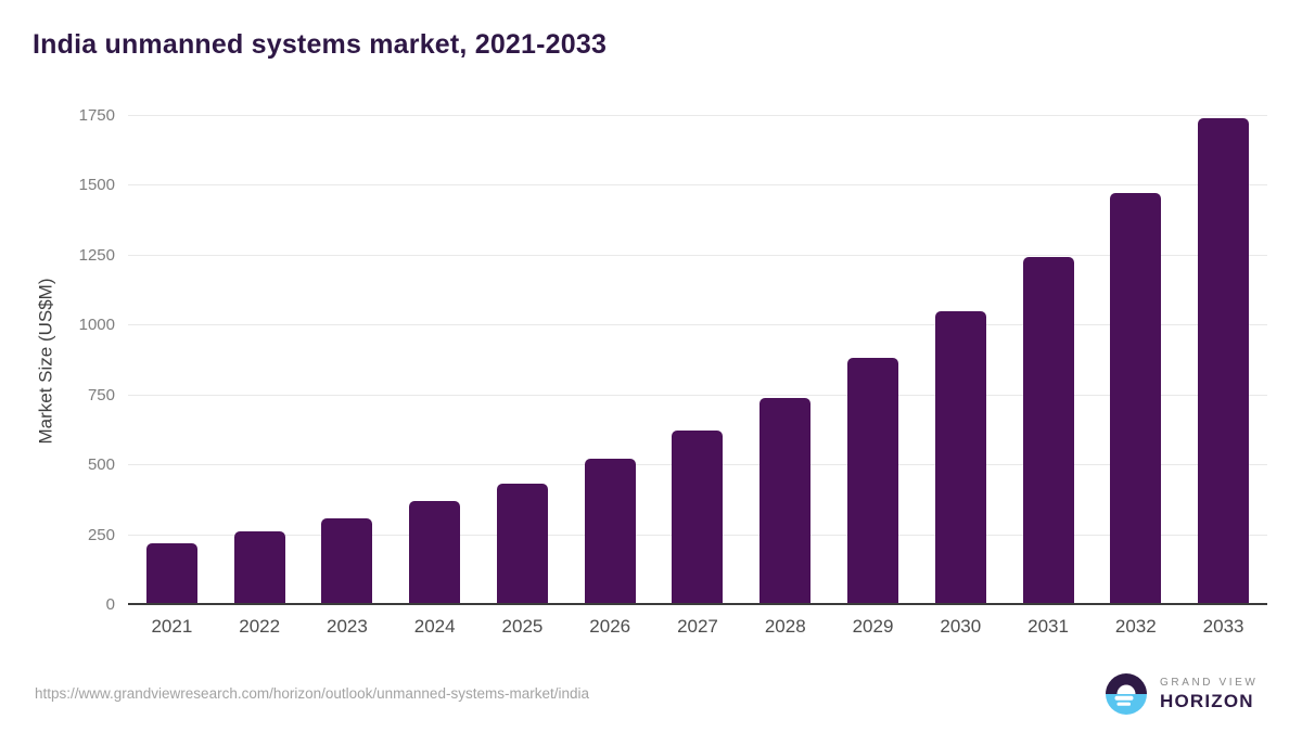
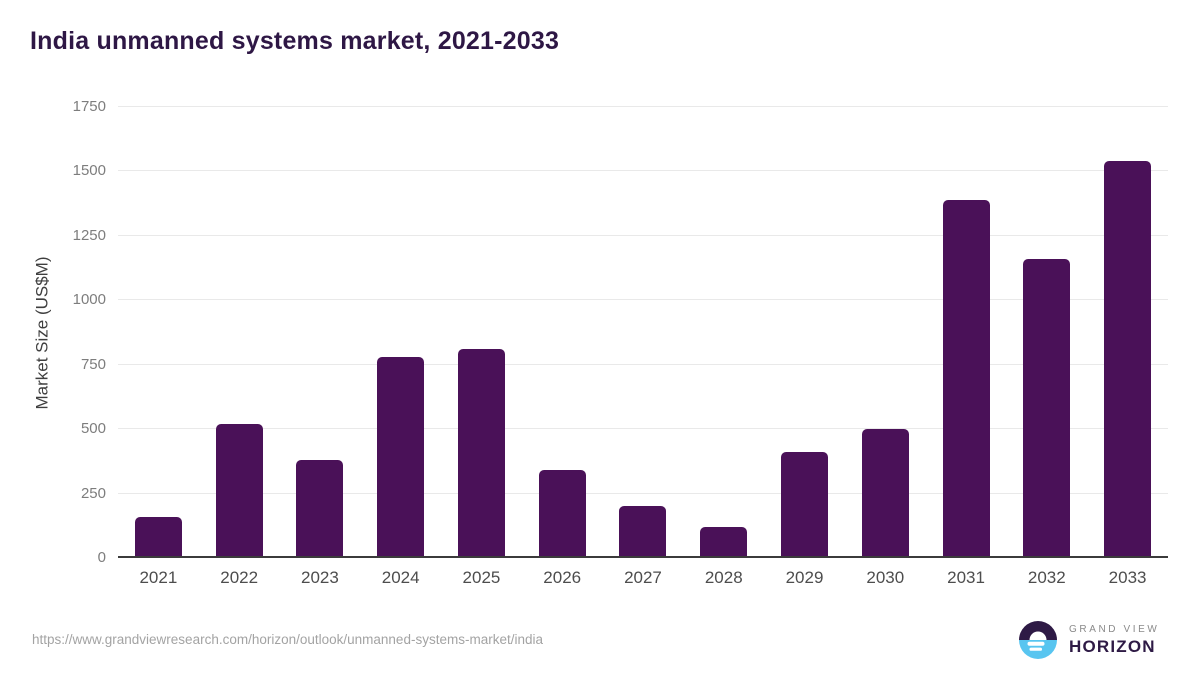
2021: 220 -> 160
2022: 260 -> 520
2023: 310 -> 380
2024: 370 -> 780
2025: 430 -> 810
2026: 520 -> 340
2027: 620 -> 200
2028: 740 -> 120
2029: 880 -> 410
2030: 1050 -> 500
2031: 1250 -> 1390
2032: 1470 -> 1160
2033: 1740 -> 1540
